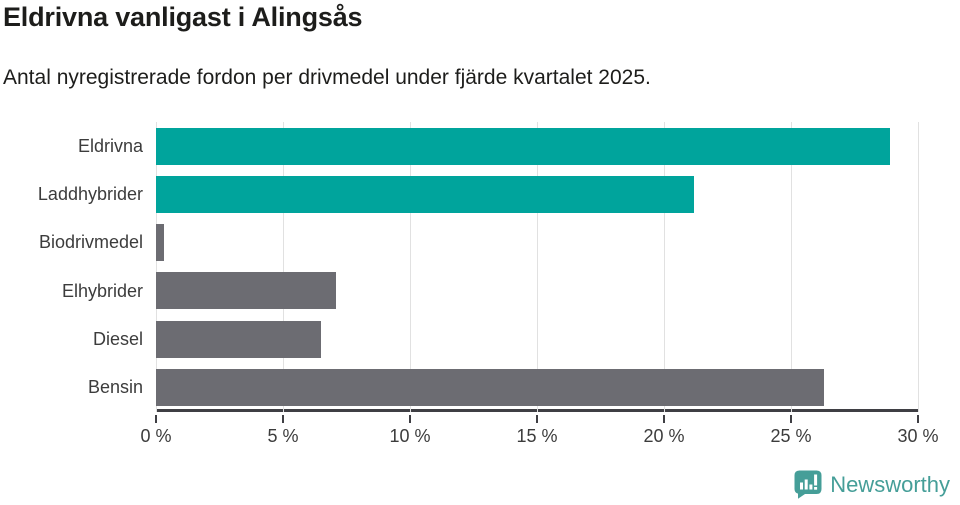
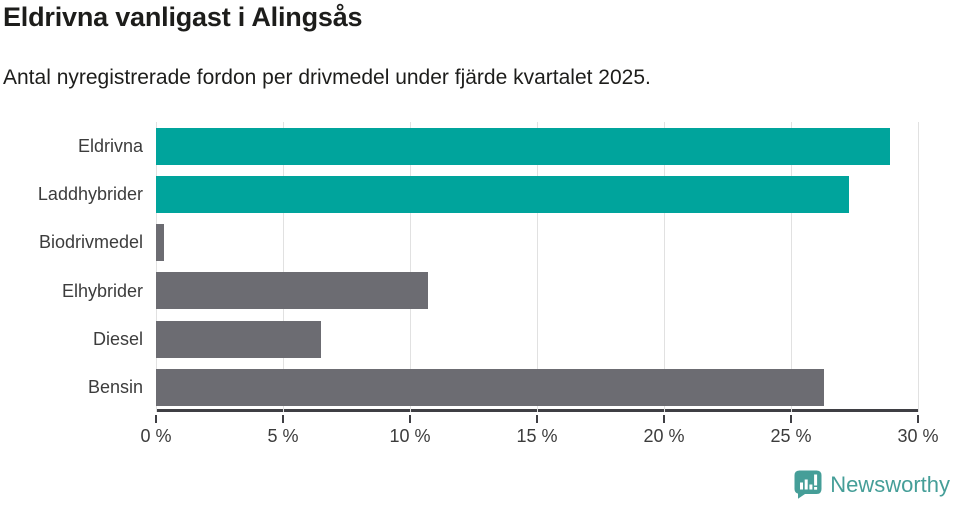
Laddhybrider: 21.2% -> 27.3%
Elhybrider: 7.1% -> 10.7%
